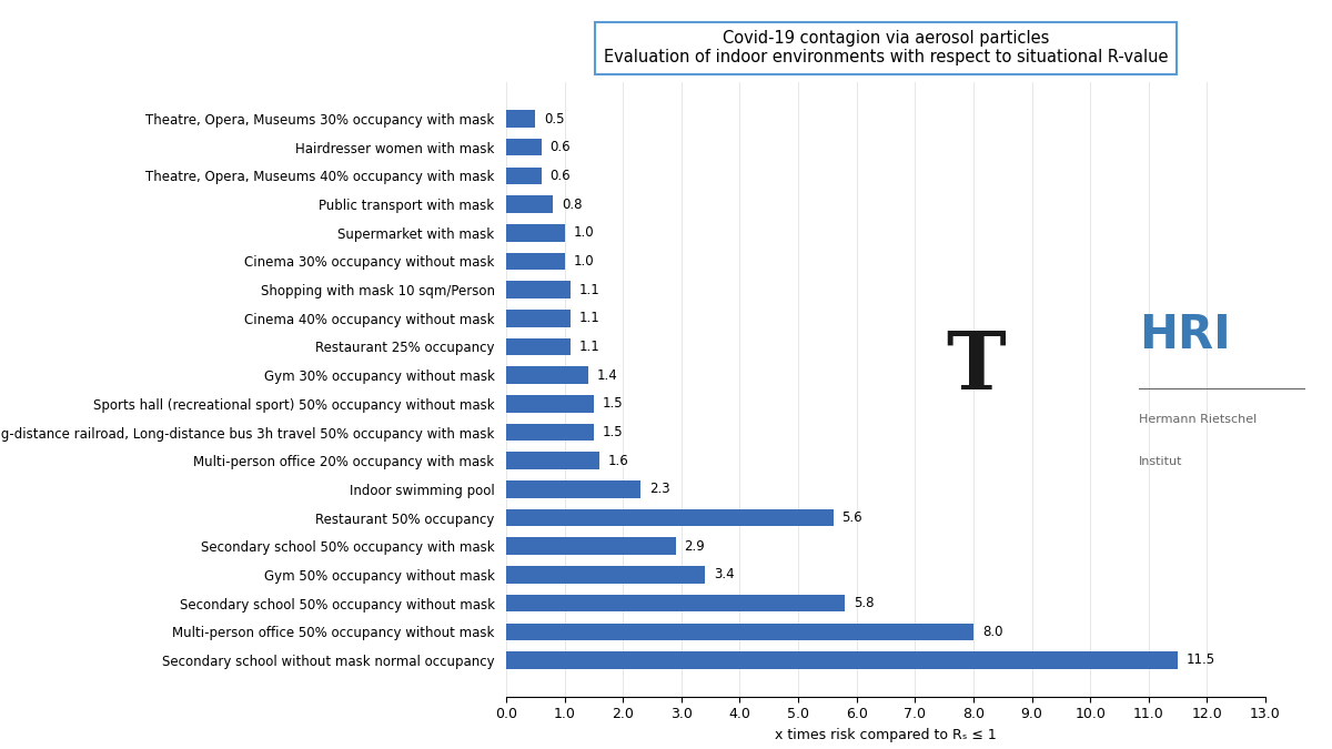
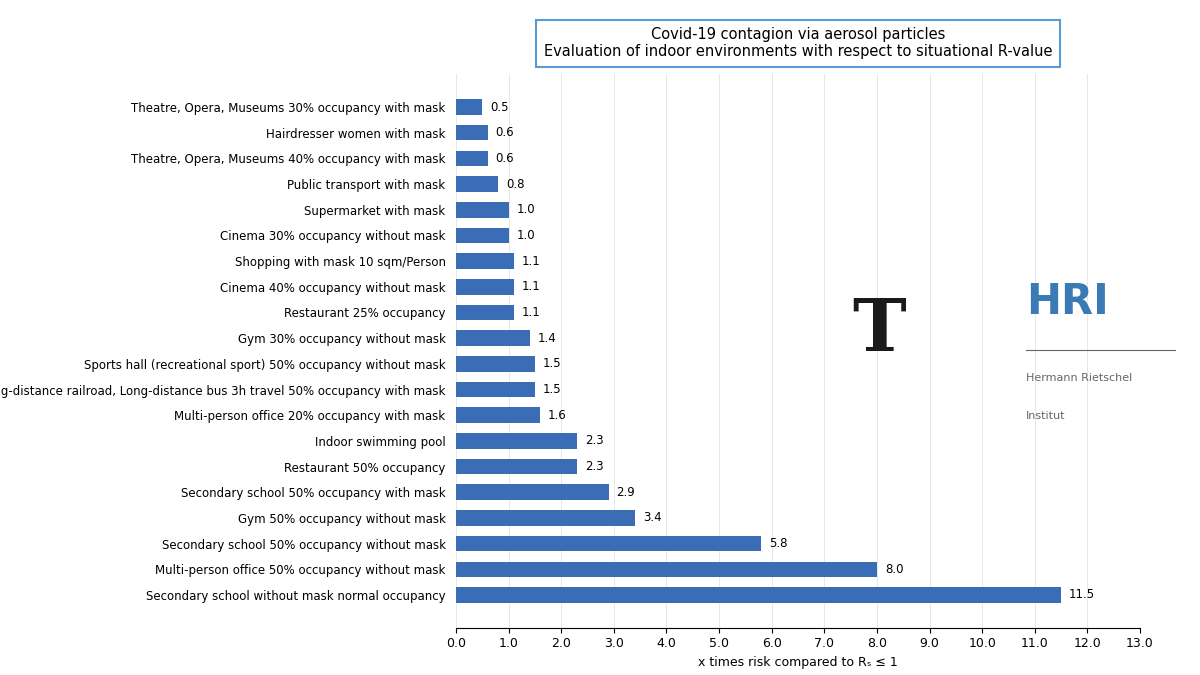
Restaurant 50% occupancy: 5.6 -> 2.3
